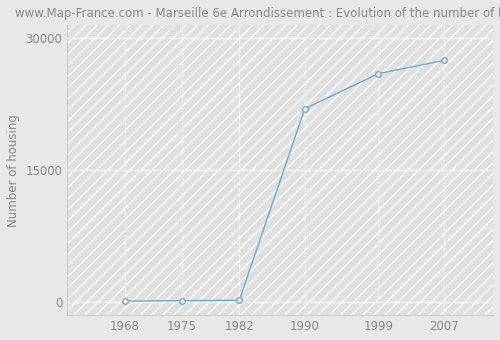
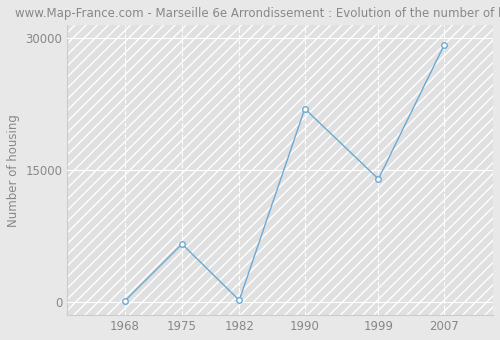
1975: 200 -> 6600
1999: 26000 -> 14000
2007: 27500 -> 29200
